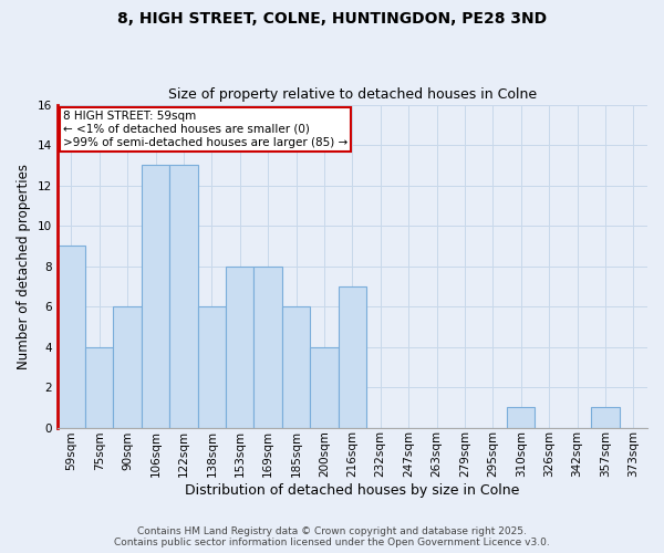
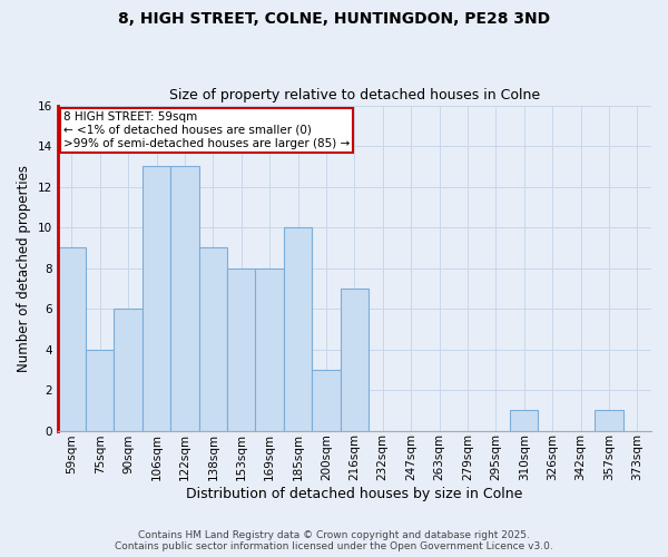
138sqm: 6 -> 9
185sqm: 6 -> 10
200sqm: 4 -> 3
